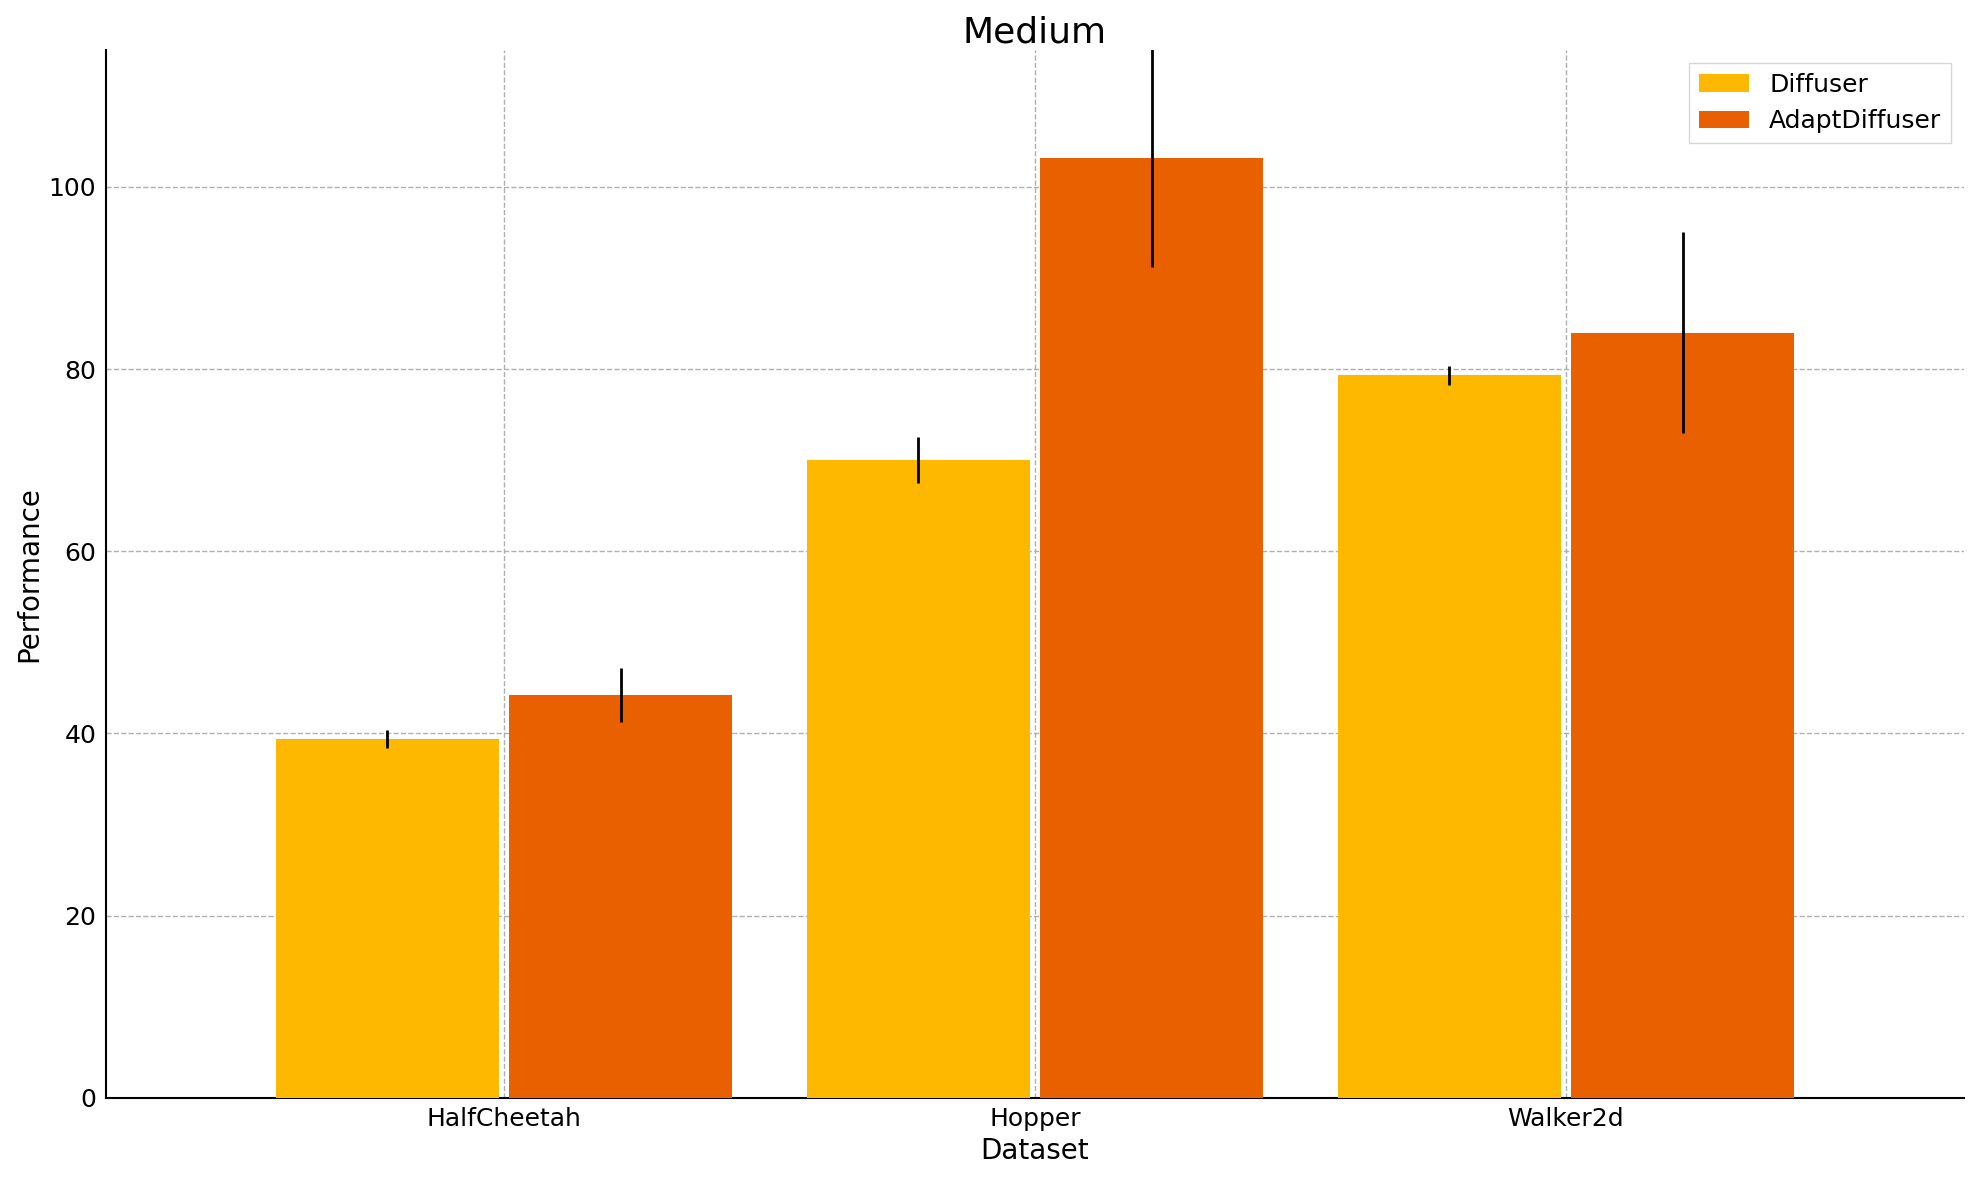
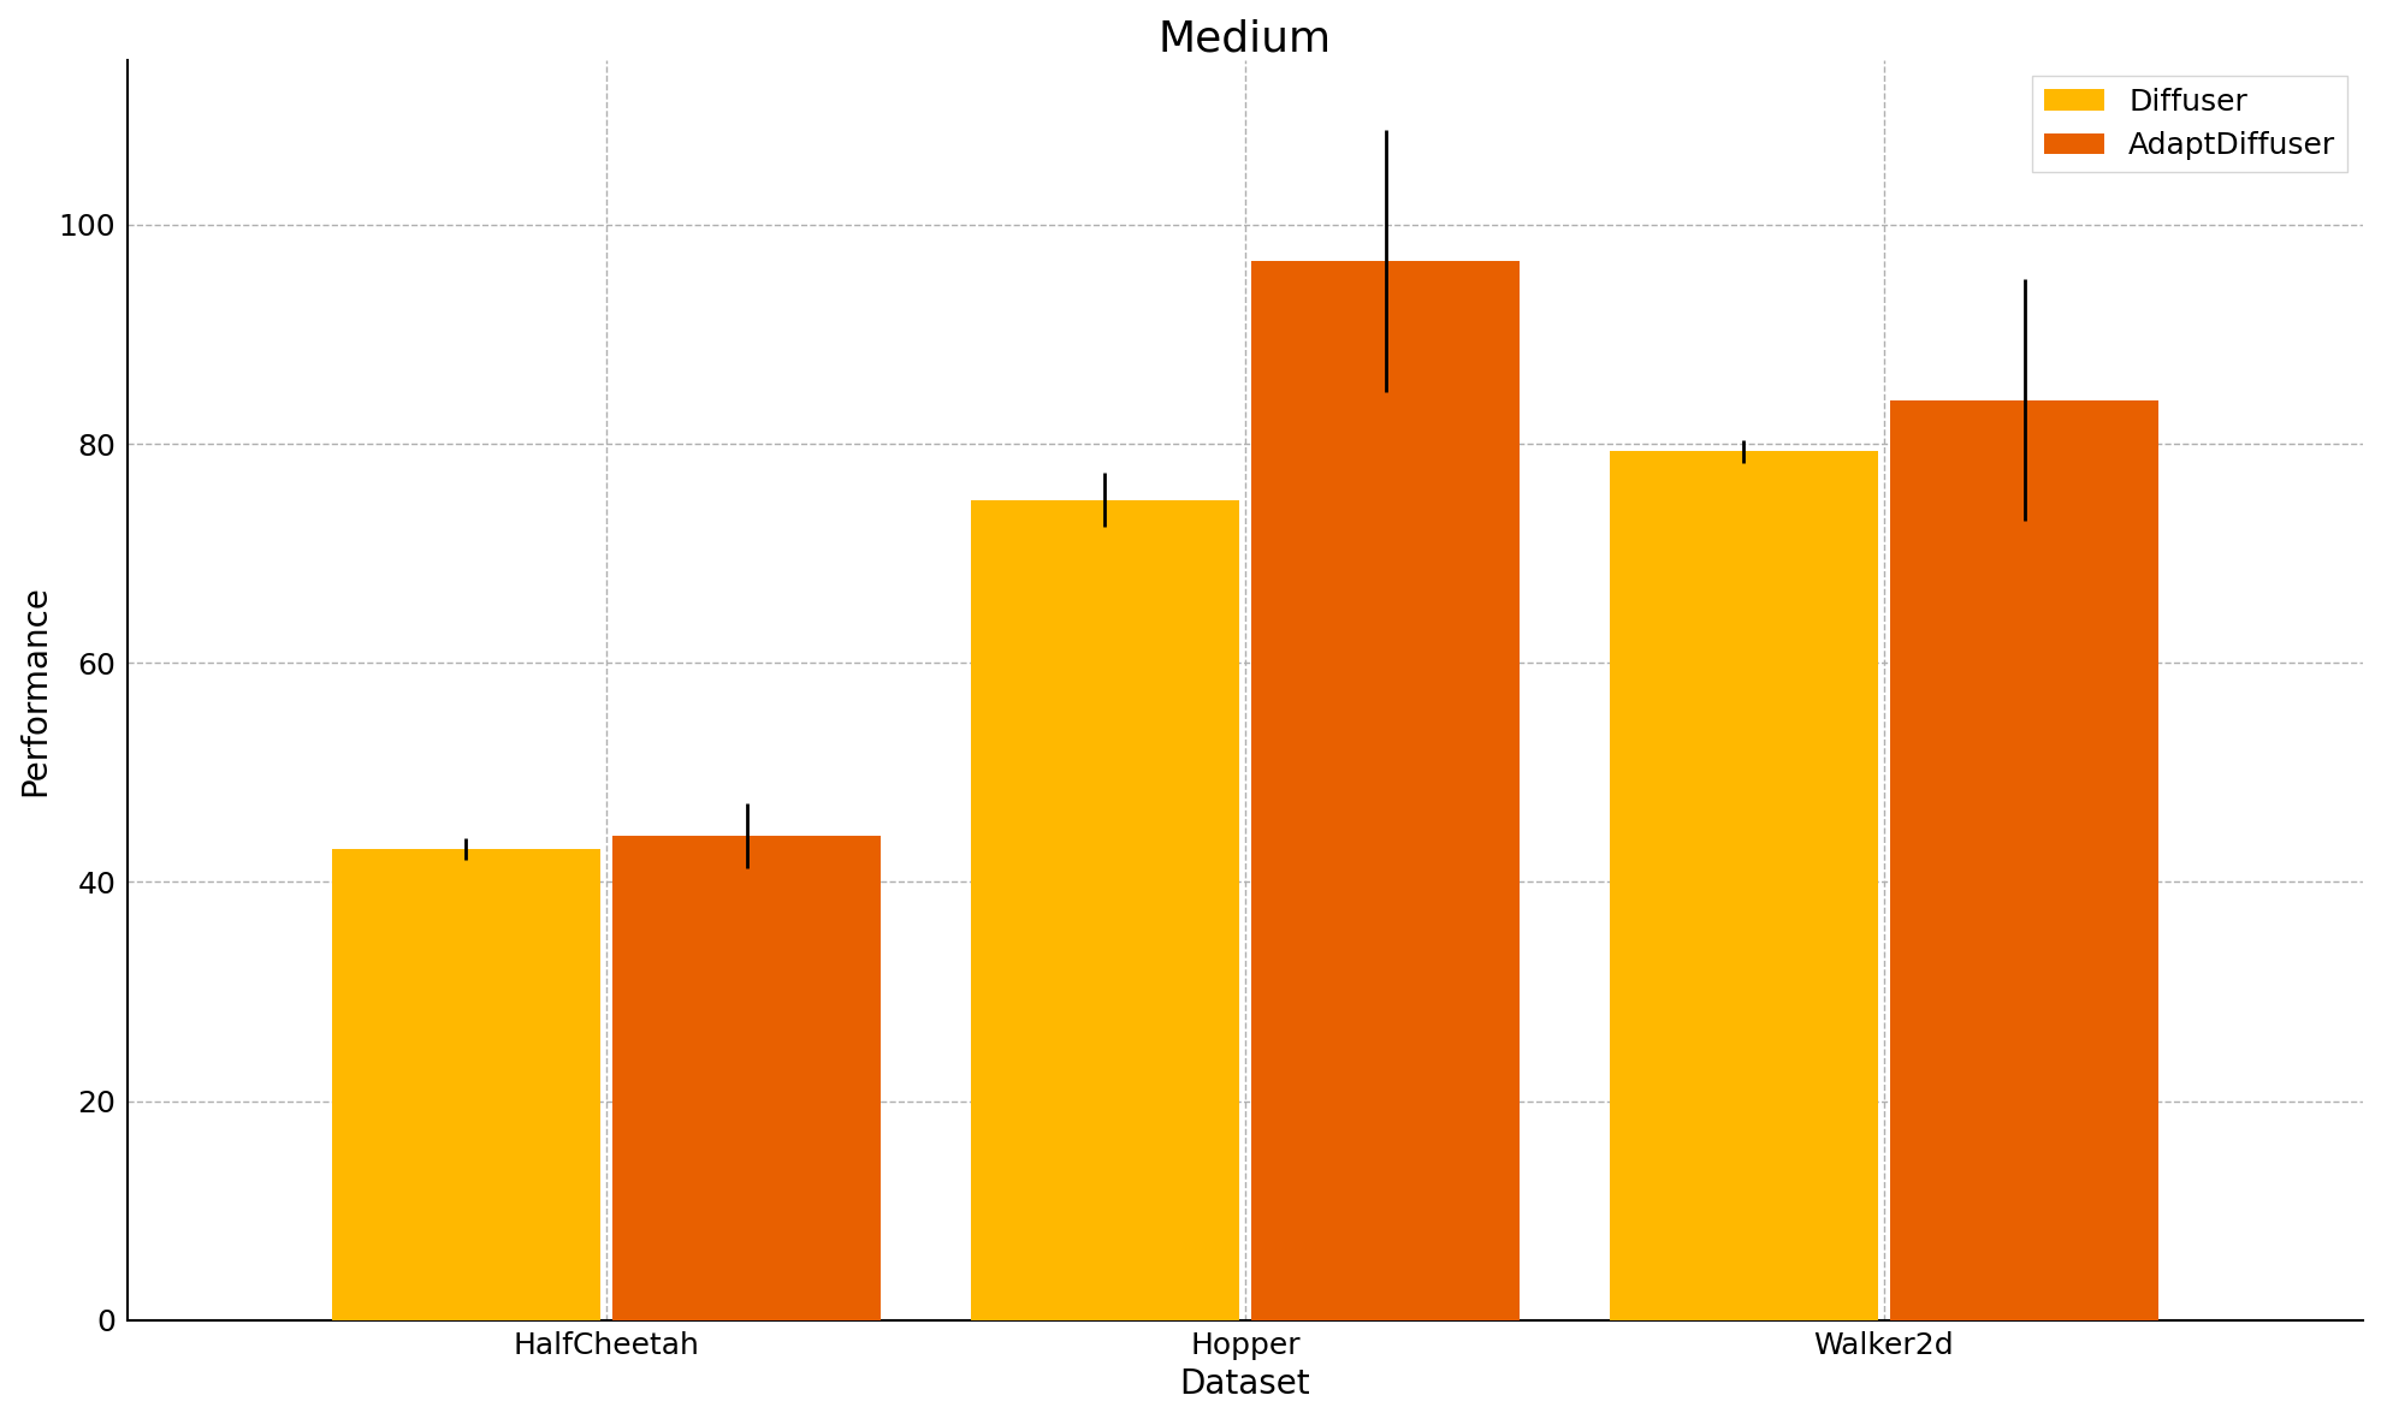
Diffuser/HalfCheetah: 39.4 -> 43.0
Diffuser/Hopper: 70.0 -> 74.9
AdaptDiffuser/Hopper: 103.2 -> 96.7
